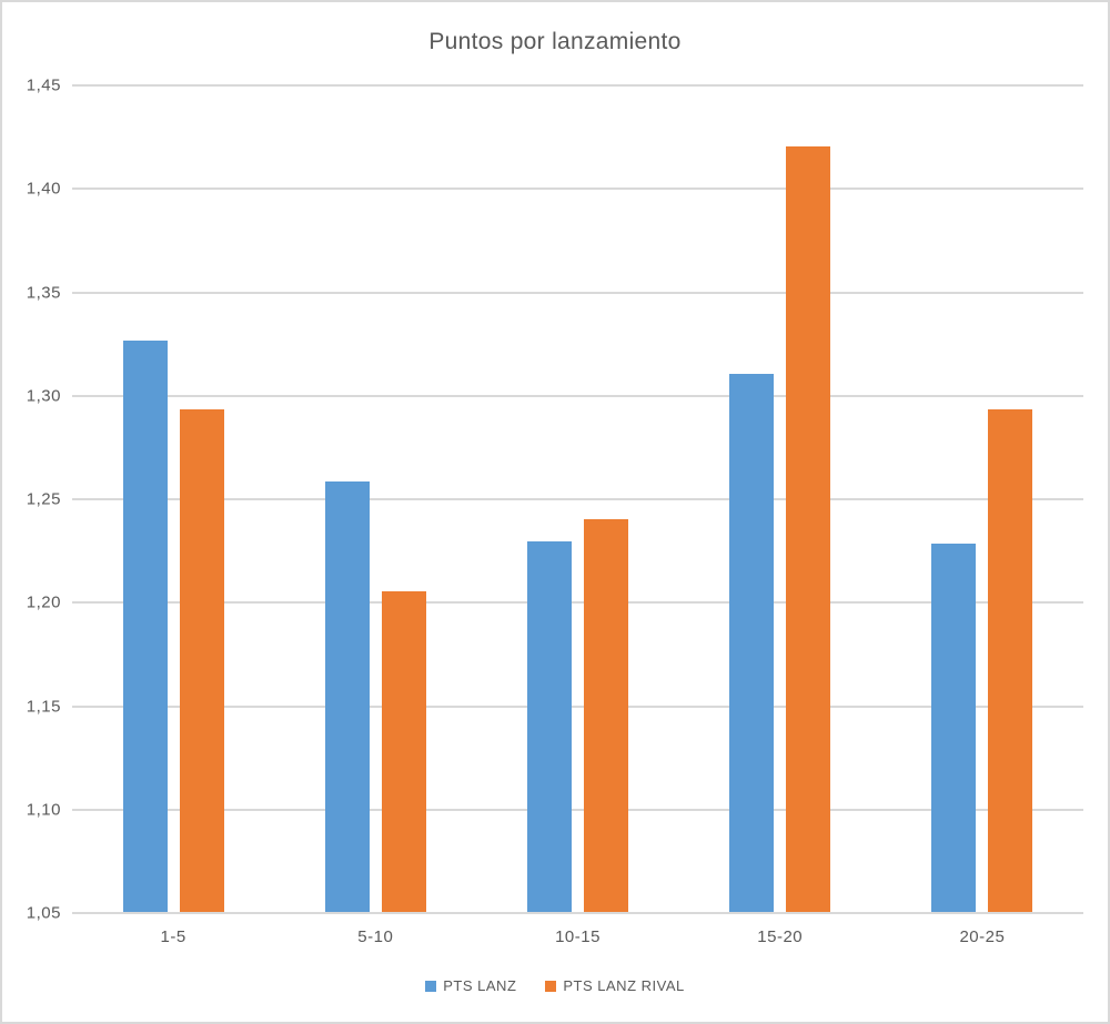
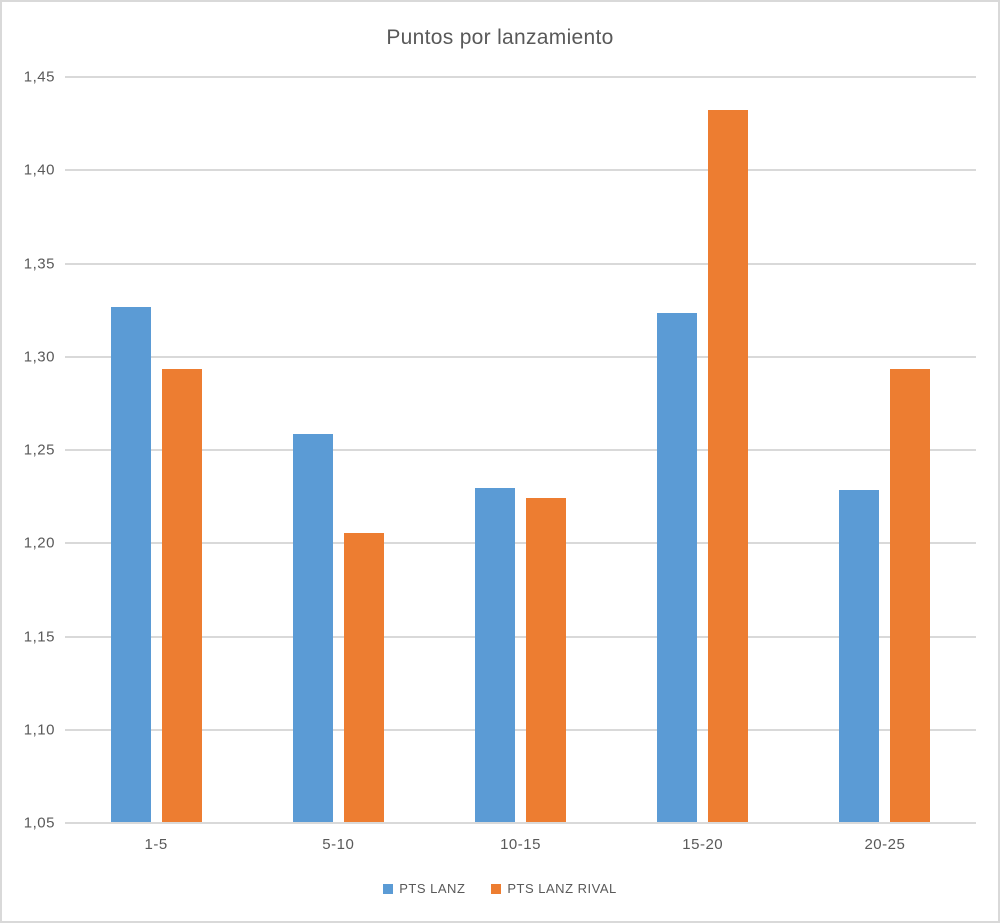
PTS LANZ RIVAL/10-15: 1,24 -> 1,22
PTS LANZ/15-20: 1,31 -> 1,32
PTS LANZ RIVAL/15-20: 1,42 -> 1,43
